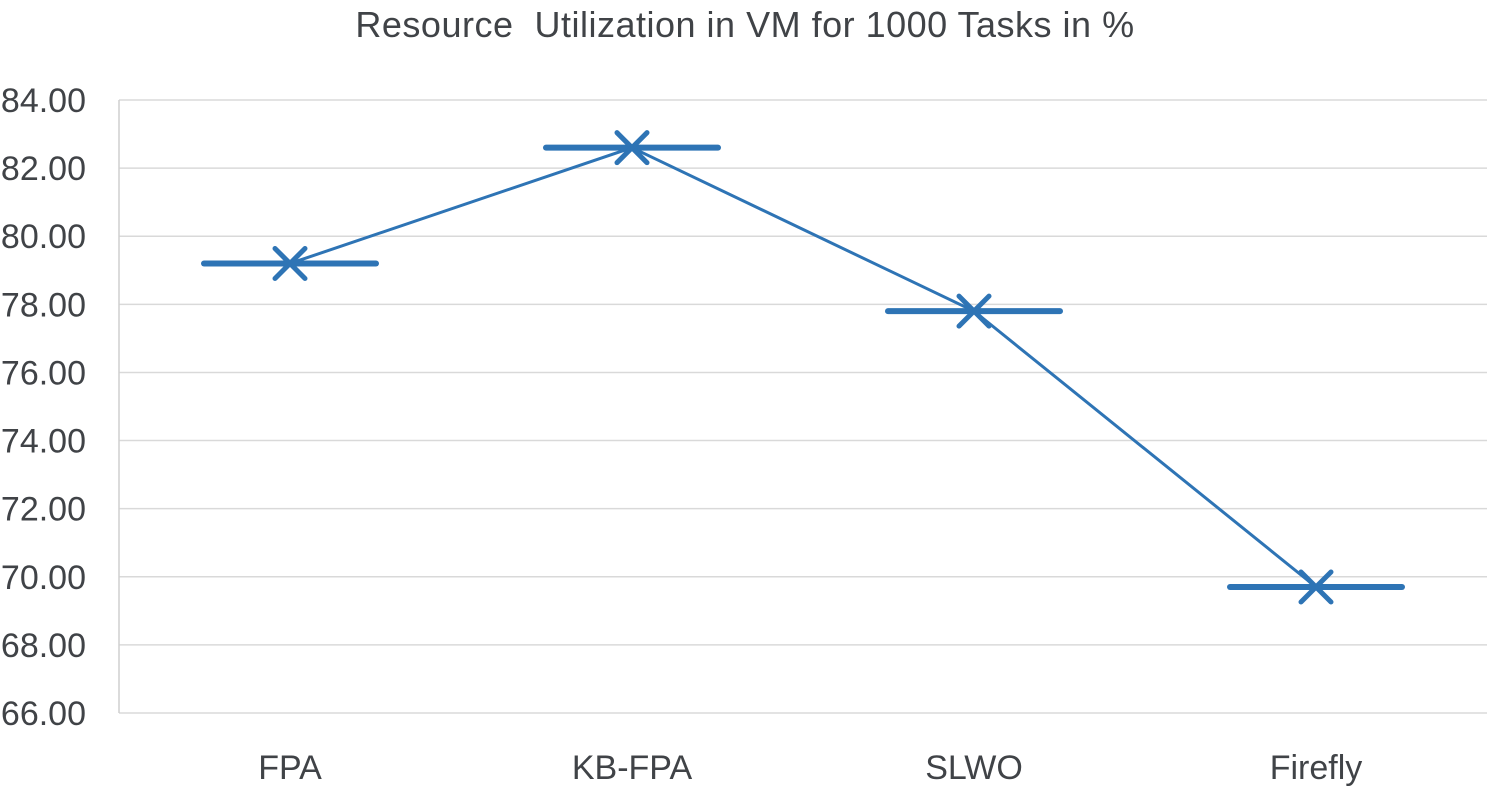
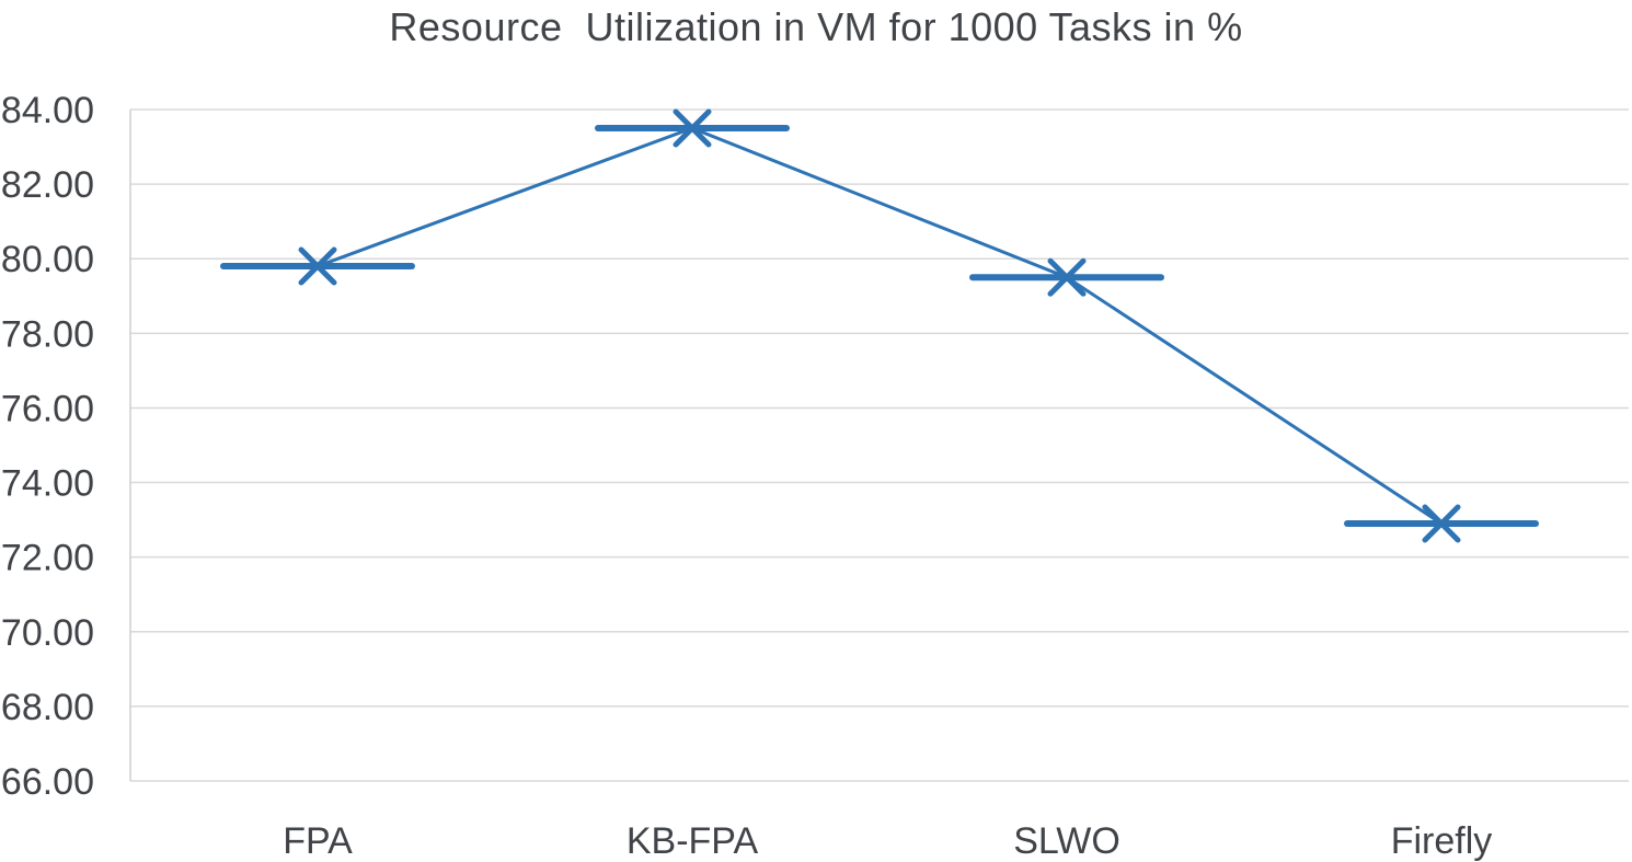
FPA: 79.2 -> 79.8
KB-FPA: 82.6 -> 83.5
SLWO: 77.8 -> 79.5
Firefly: 69.7 -> 72.9
